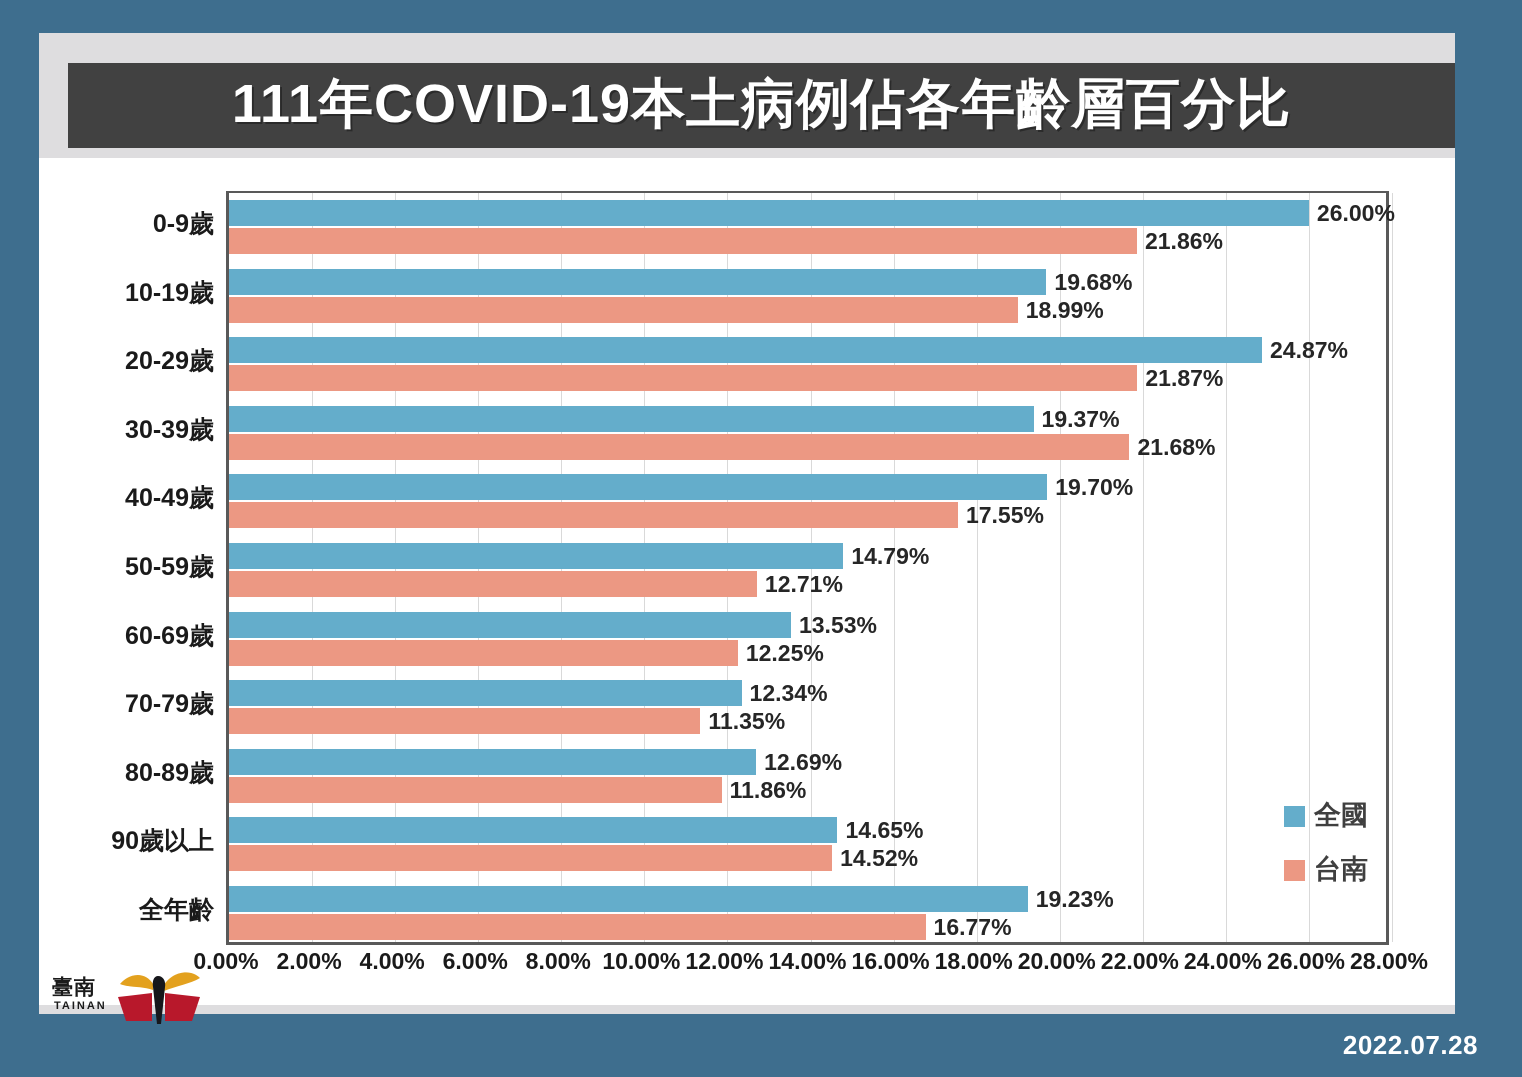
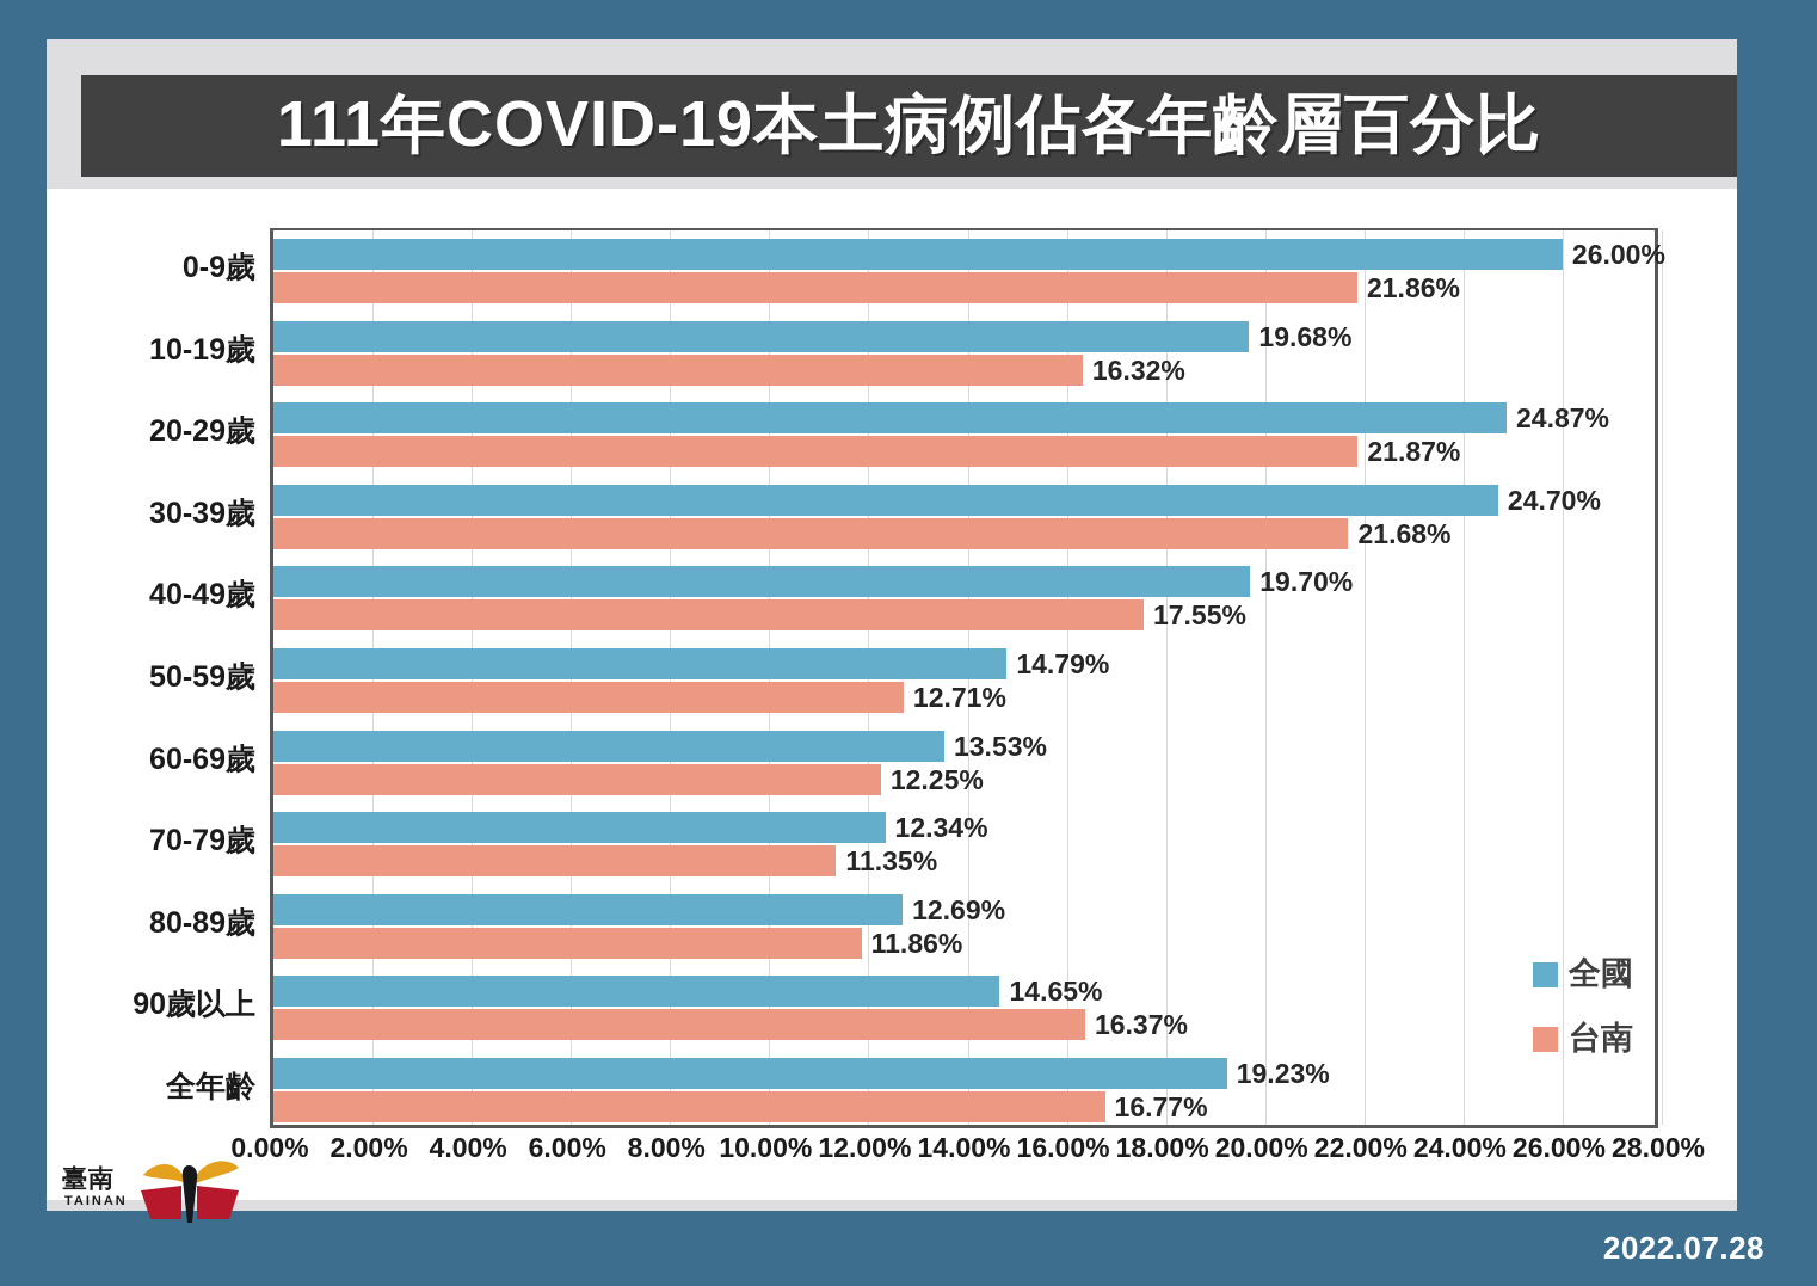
台南/10-19歲: 18.99% -> 16.32%
全國/30-39歲: 19.37% -> 24.70%
台南/90歲以上: 14.52% -> 16.37%
